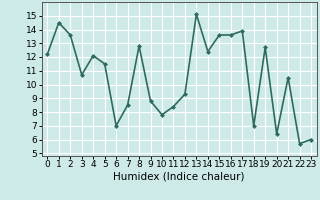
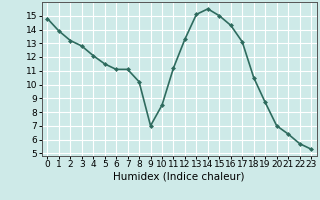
0: 12.2 -> 14.8
1: 14.5 -> 13.9
2: 13.6 -> 13.2
3: 10.7 -> 12.8
6: 7.0 -> 11.1
7: 8.5 -> 11.1
8: 12.8 -> 10.2
9: 8.8 -> 7.0
10: 7.8 -> 8.5
11: 8.4 -> 11.2
12: 9.3 -> 13.3
14: 12.4 -> 15.5
15: 13.6 -> 15.0
16: 13.6 -> 14.3
17: 13.9 -> 13.1
18: 7.0 -> 10.5
19: 12.7 -> 8.7
20: 6.4 -> 7.0
21: 10.5 -> 6.4
23: 6.0 -> 5.3
